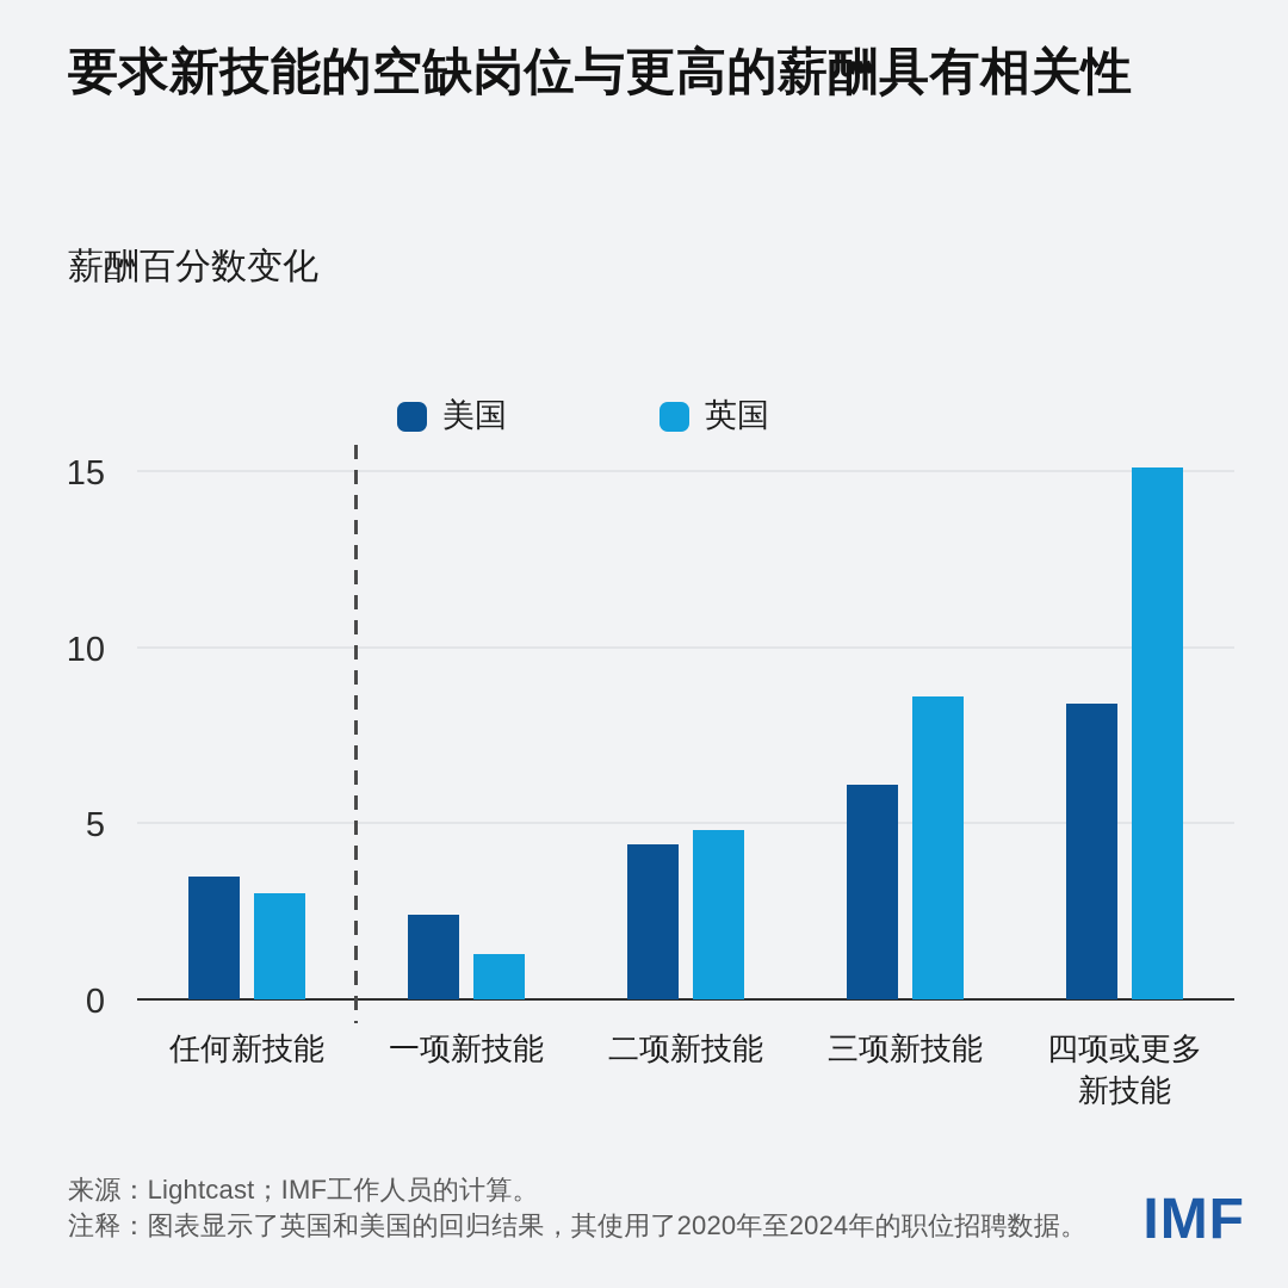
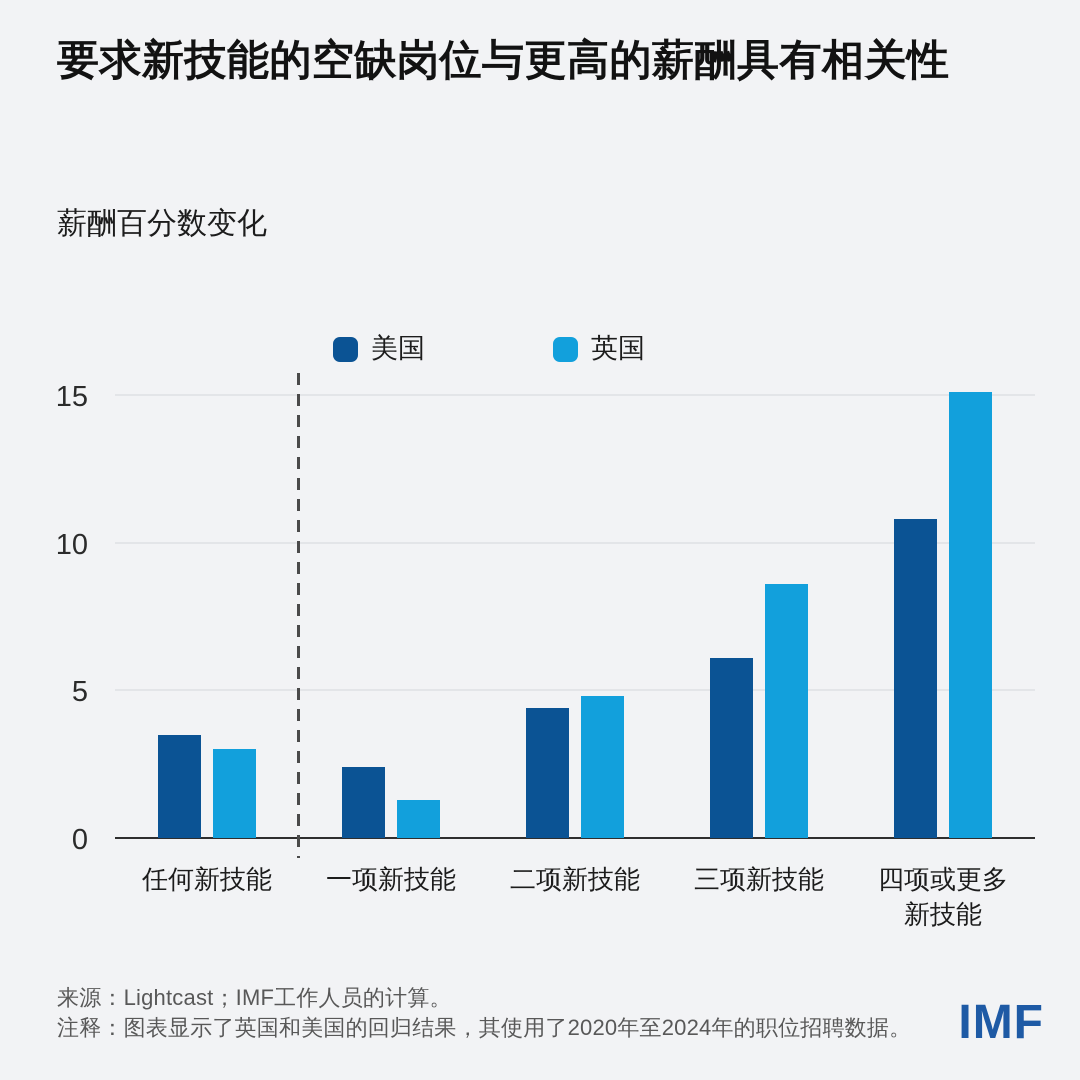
美国/四项或更多 新技能: 8.4 -> 10.8
